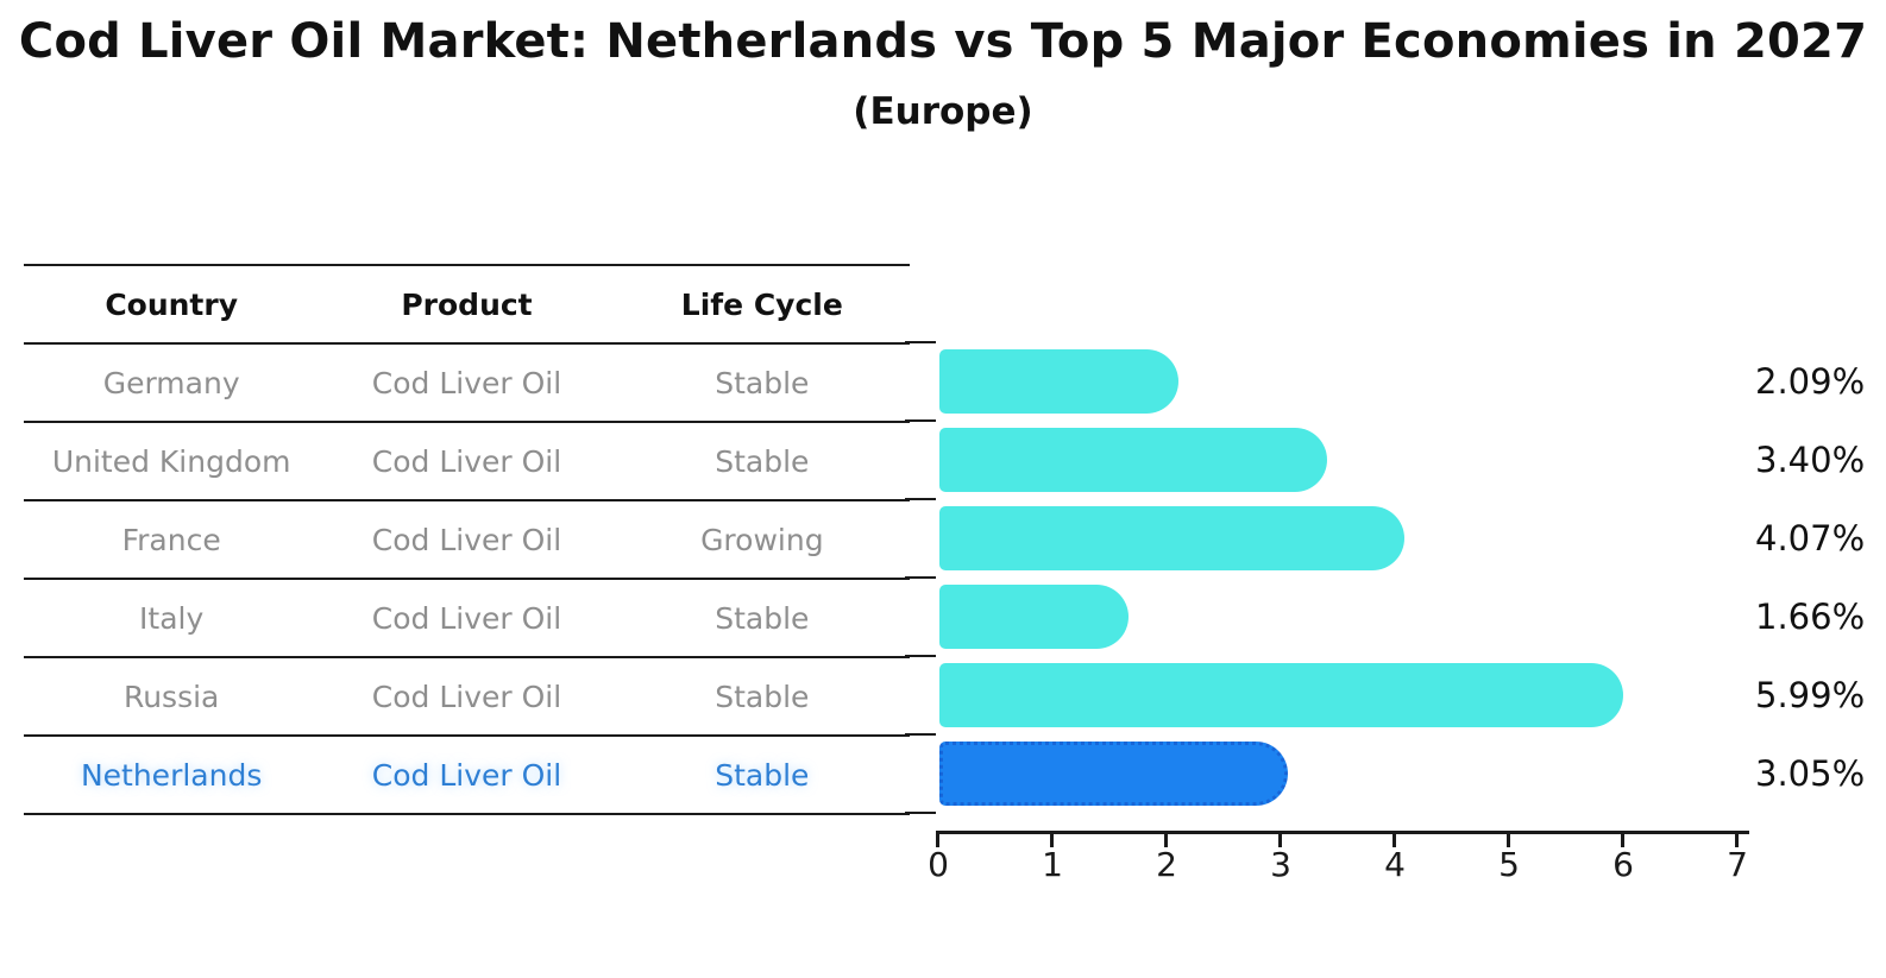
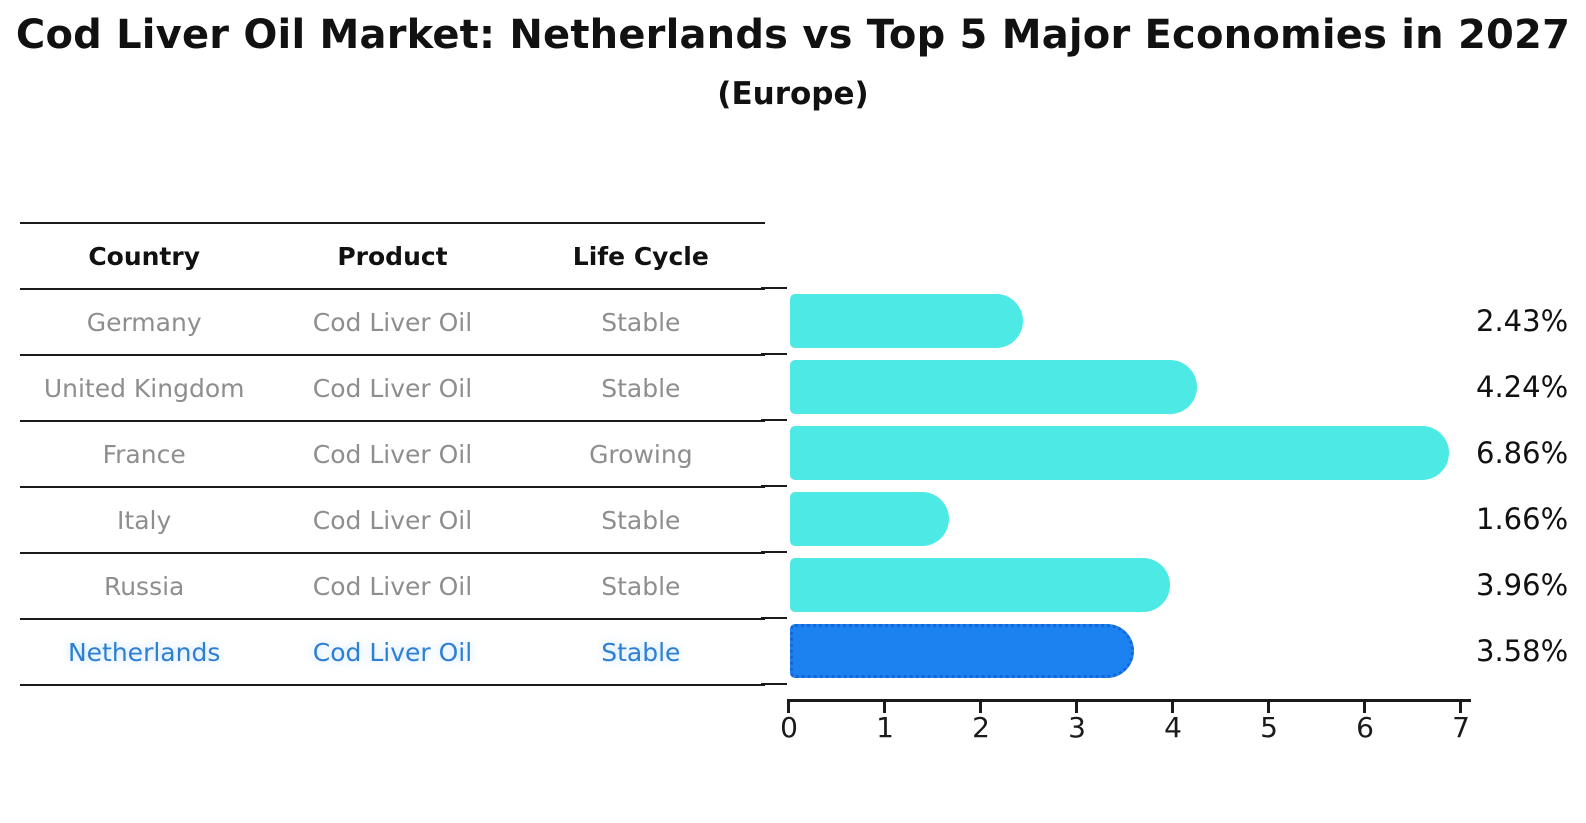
Germany: 2.09% -> 2.43%
United Kingdom: 3.40% -> 4.24%
France: 4.07% -> 6.86%
Russia: 5.99% -> 3.96%
Netherlands: 3.05% -> 3.58%
